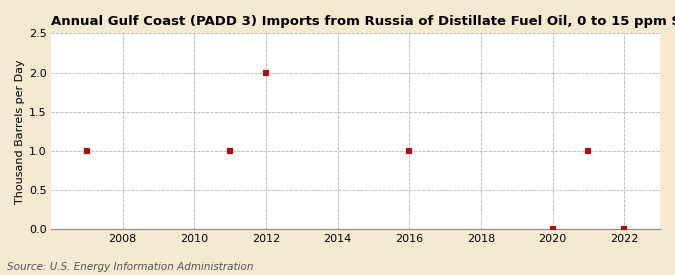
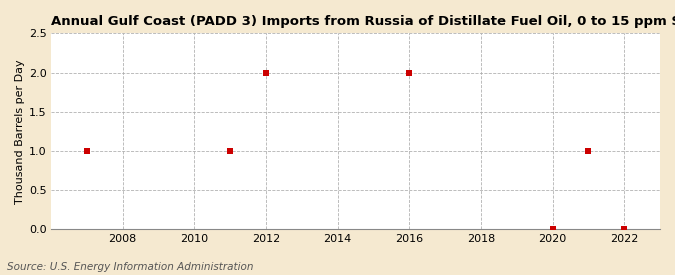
2016: 1 -> 2
